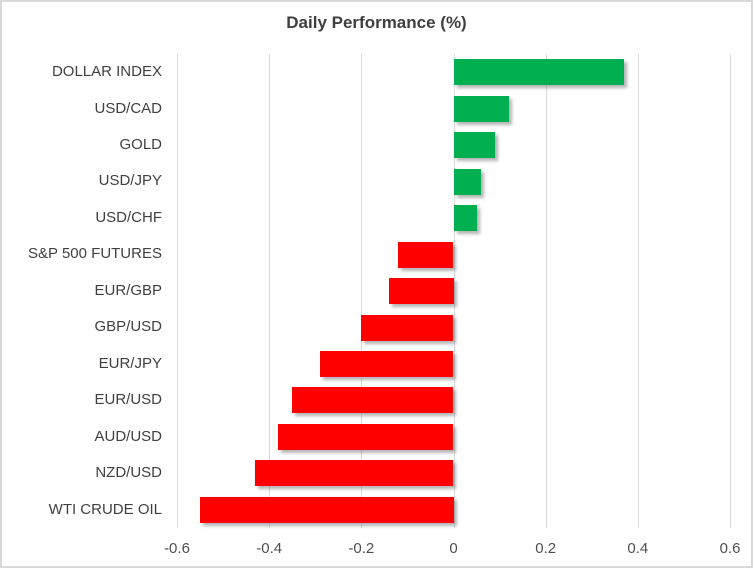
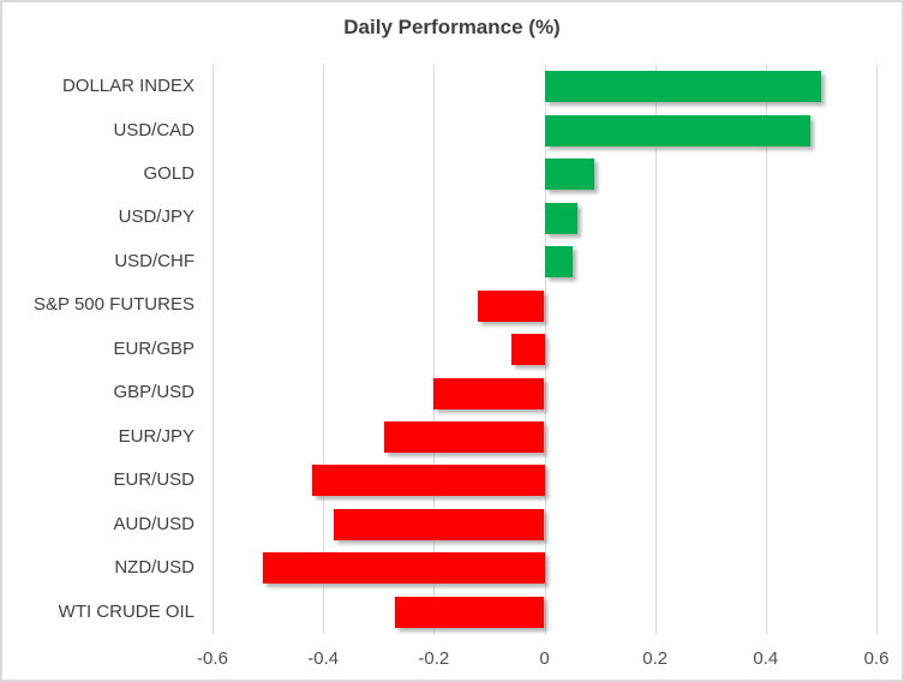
DOLLAR INDEX: 0.37 -> 0.50
USD/CAD: 0.12 -> 0.48
EUR/GBP: -0.14 -> -0.06
EUR/USD: -0.35 -> -0.42
NZD/USD: -0.43 -> -0.51
WTI CRUDE OIL: -0.55 -> -0.27
